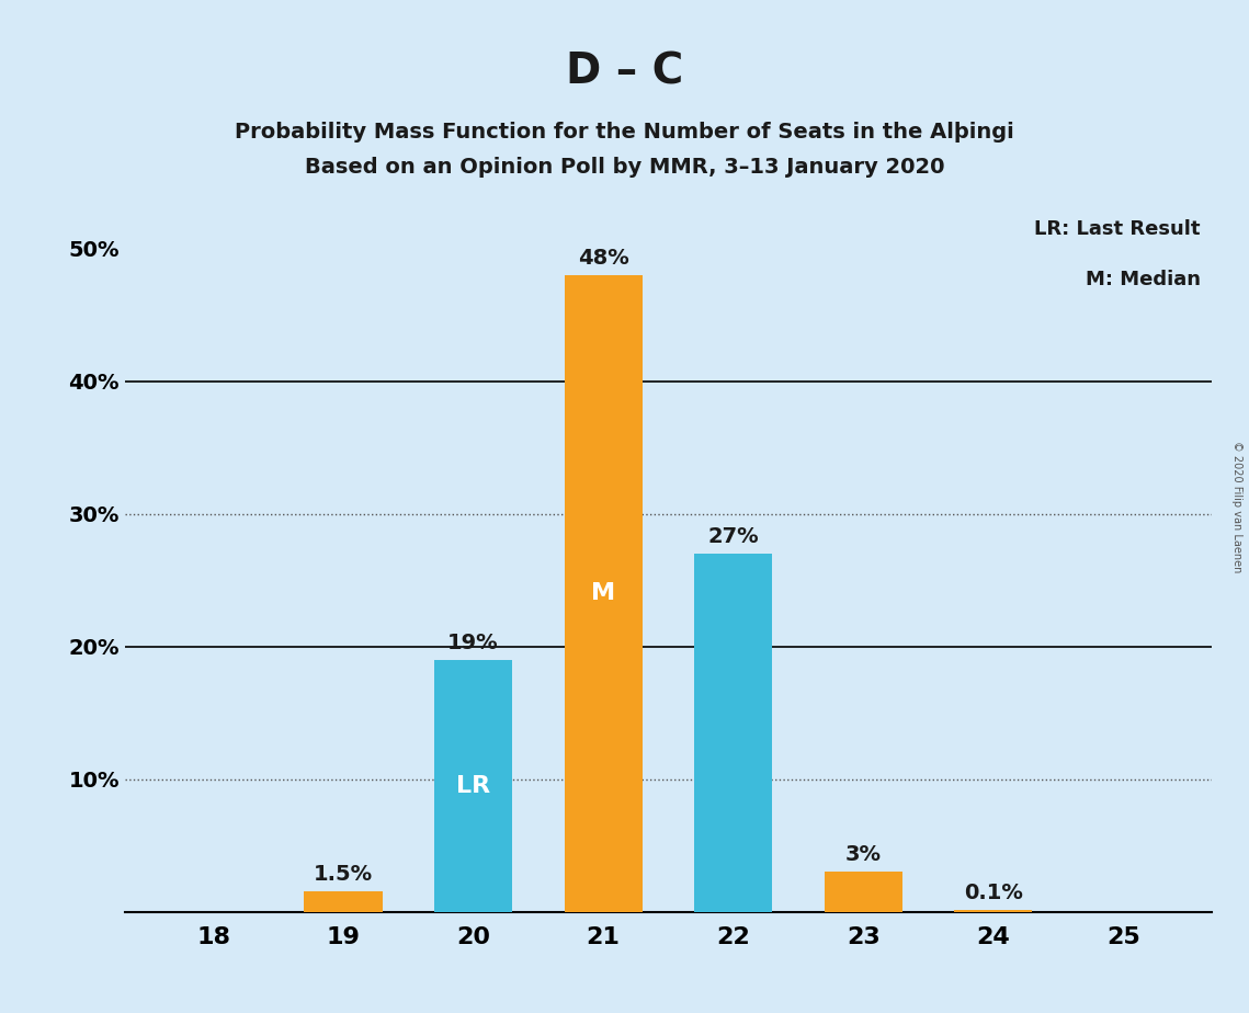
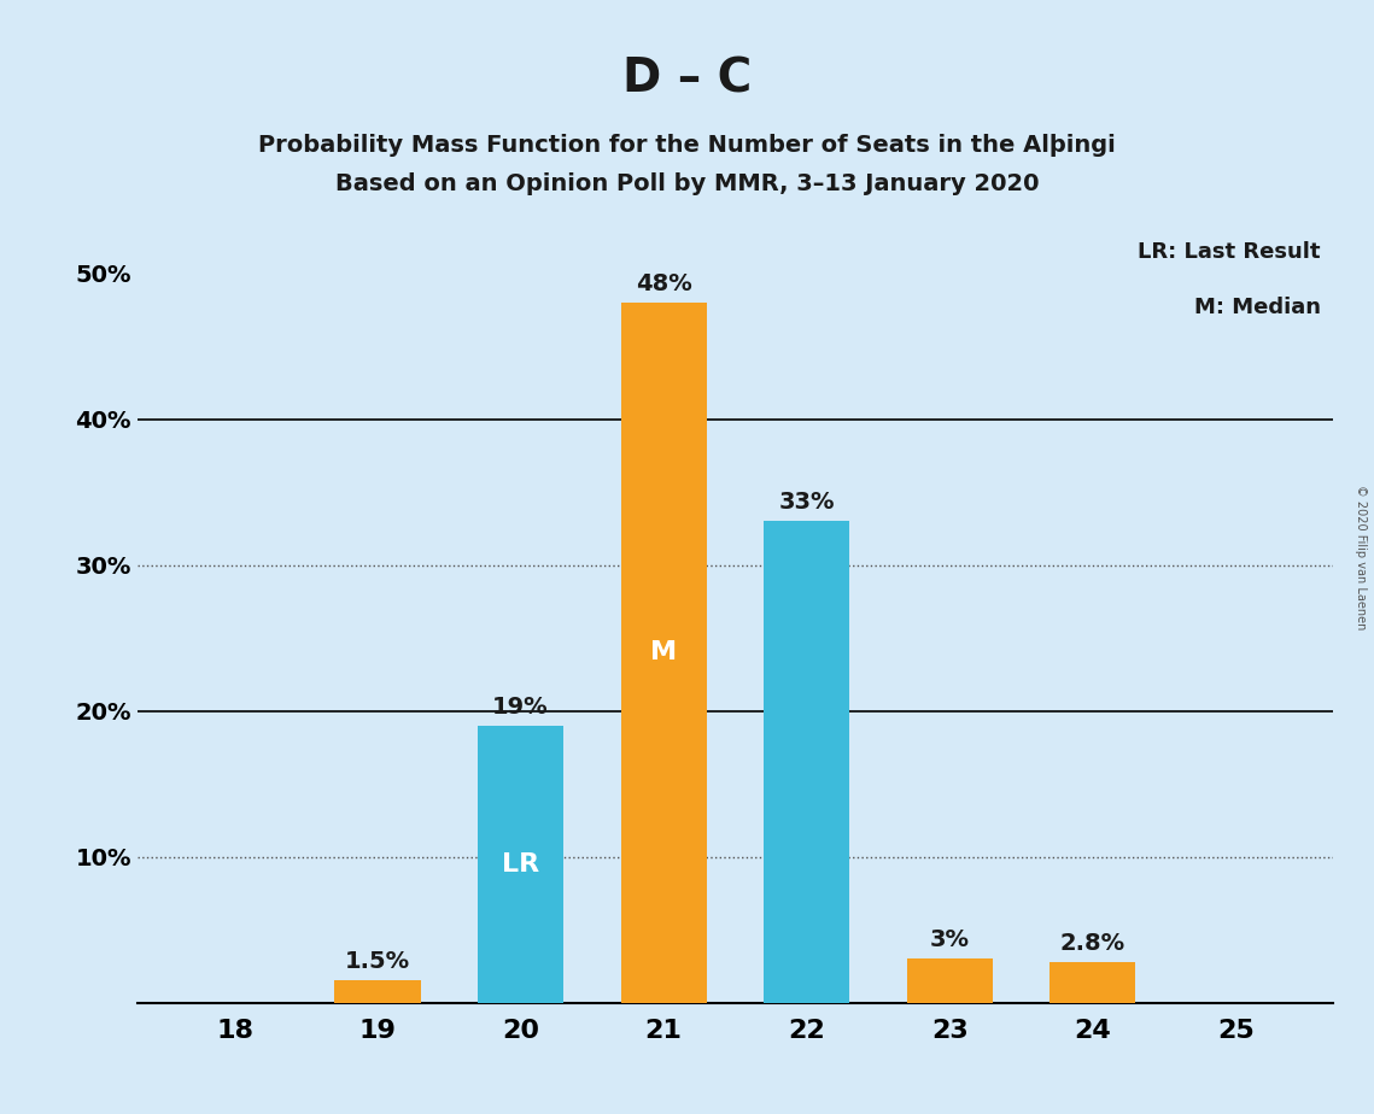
22: 27% -> 33%
24: 0.1% -> 2.8%
